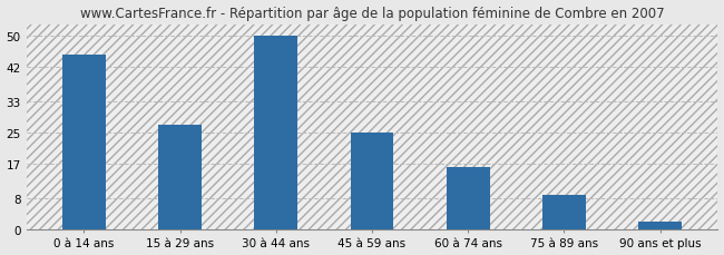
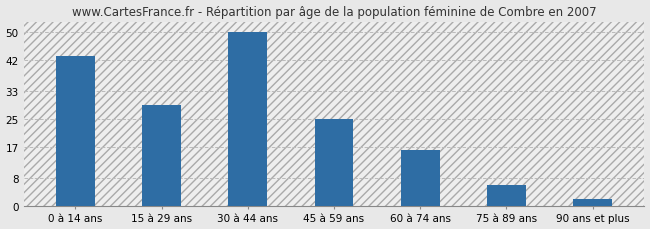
0 à 14 ans: 45 -> 43
15 à 29 ans: 27 -> 29
75 à 89 ans: 9 -> 6
